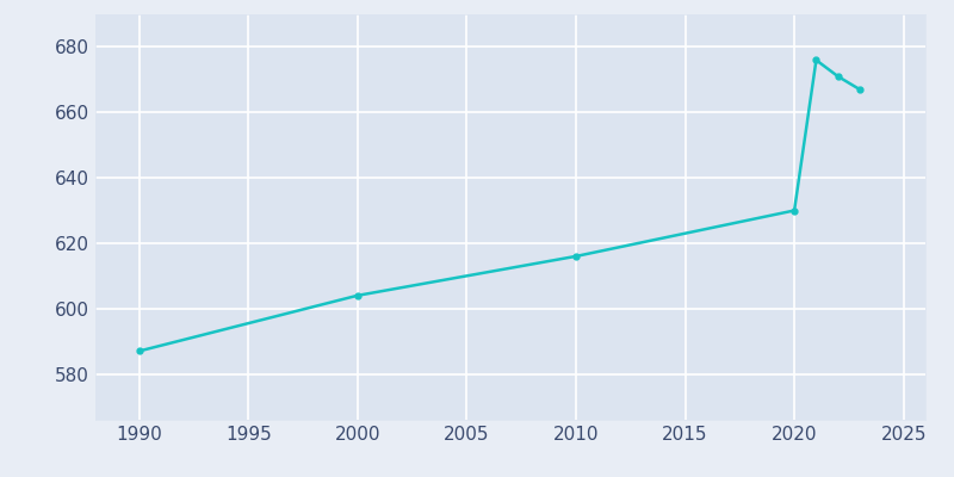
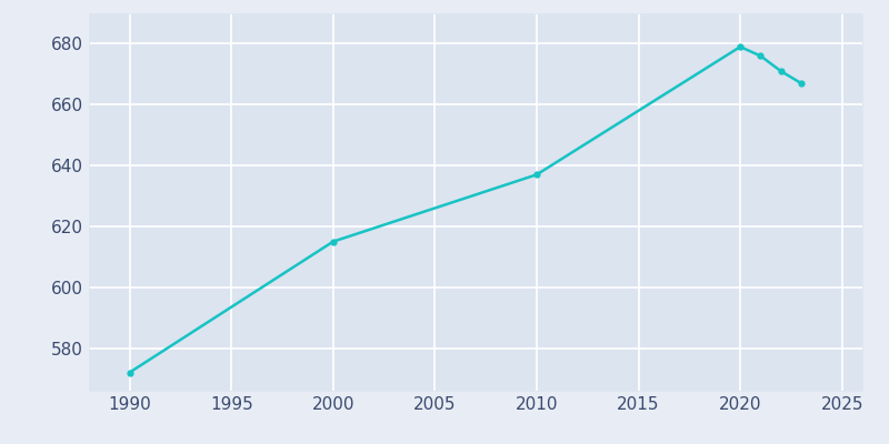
1990: 587 -> 572
2000: 604 -> 615
2010: 616 -> 637
2020: 630 -> 679
